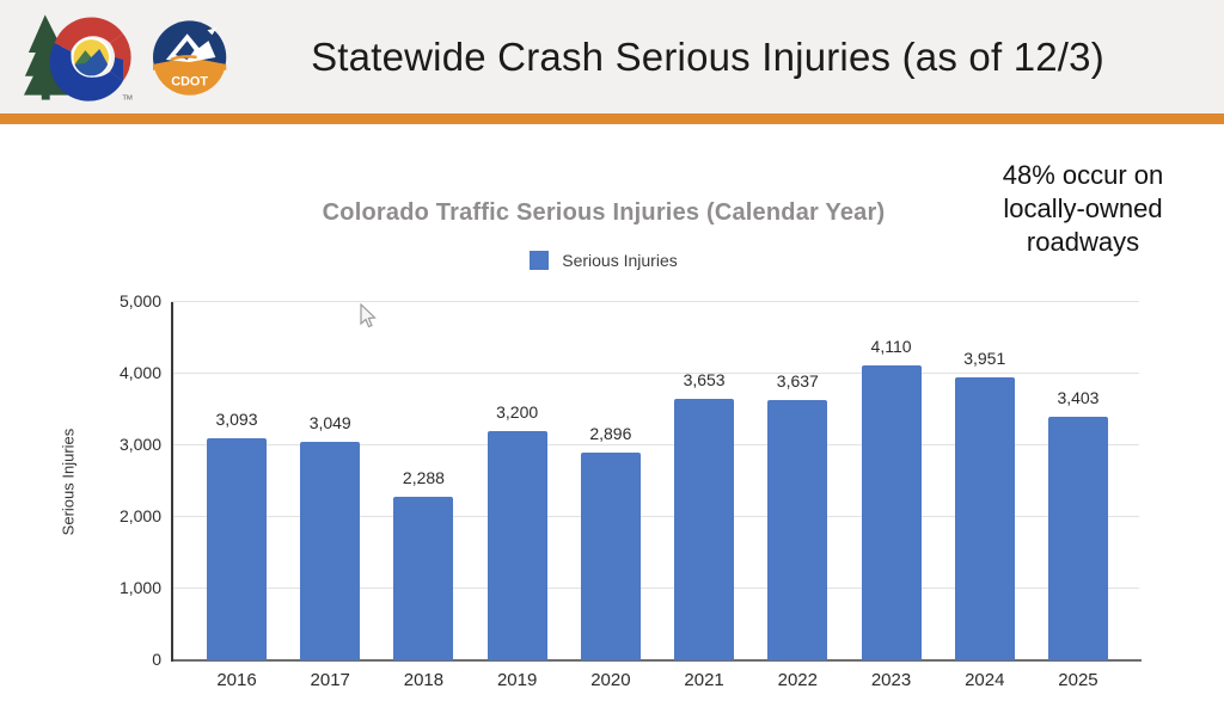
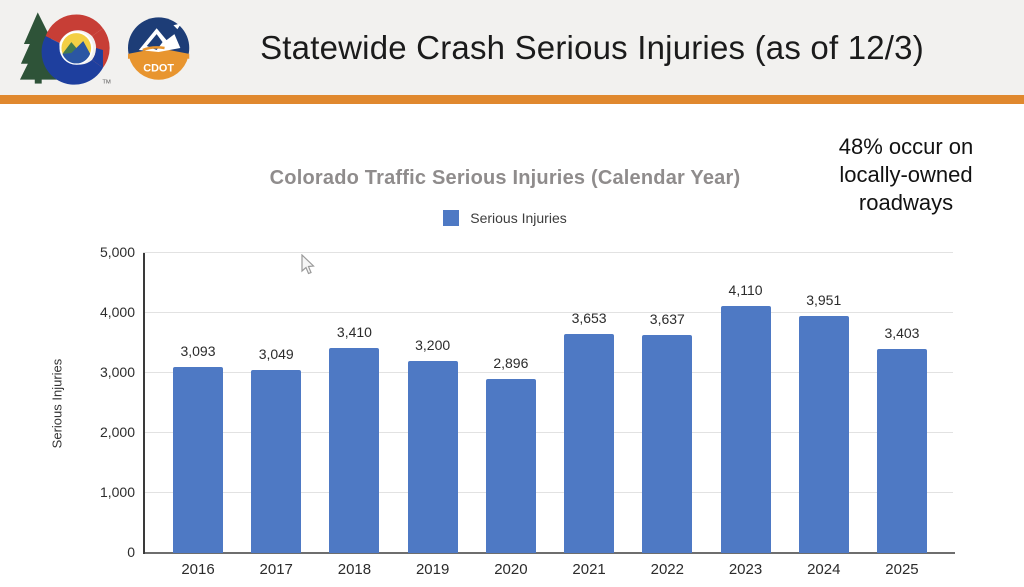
2018: 2,288 -> 3,410
